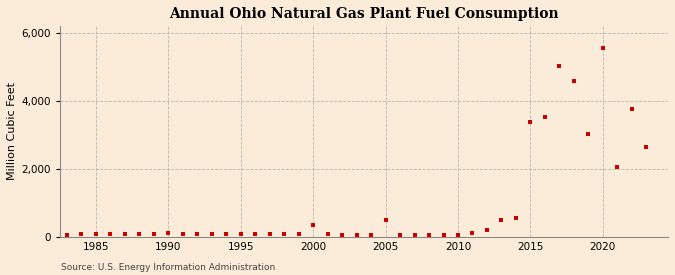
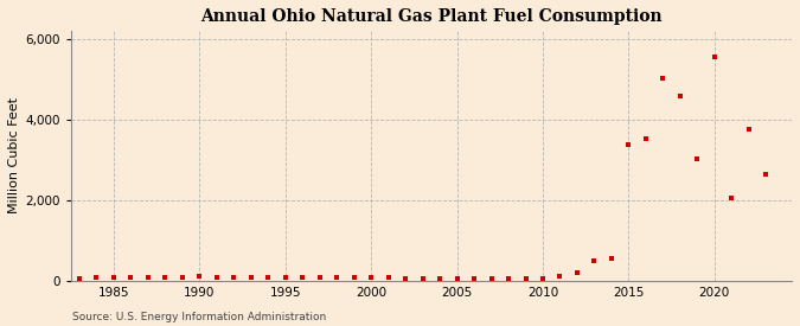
2000: 350 -> 60
2005: 500 -> 60
